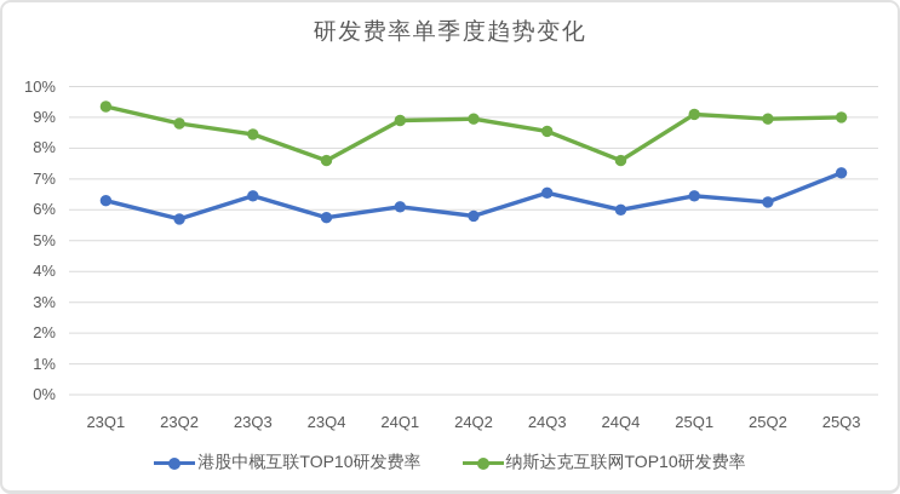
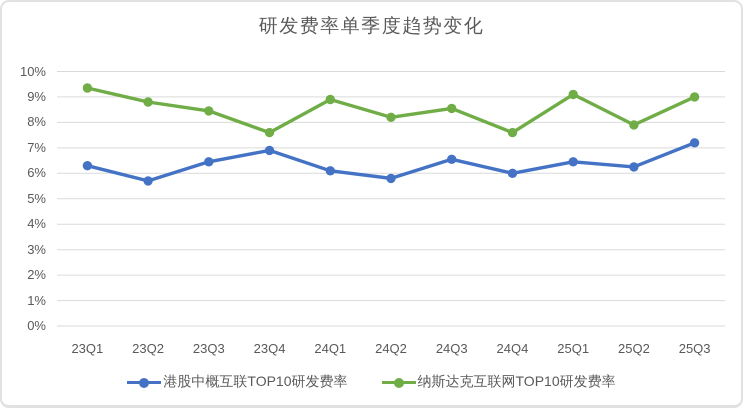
港股中概互联TOP10研发费率/23Q4: 5.8% -> 6.9%
纳斯达克互联网TOP10研发费率/24Q2: 8.9% -> 8.2%
纳斯达克互联网TOP10研发费率/25Q2: 8.9% -> 7.9%
